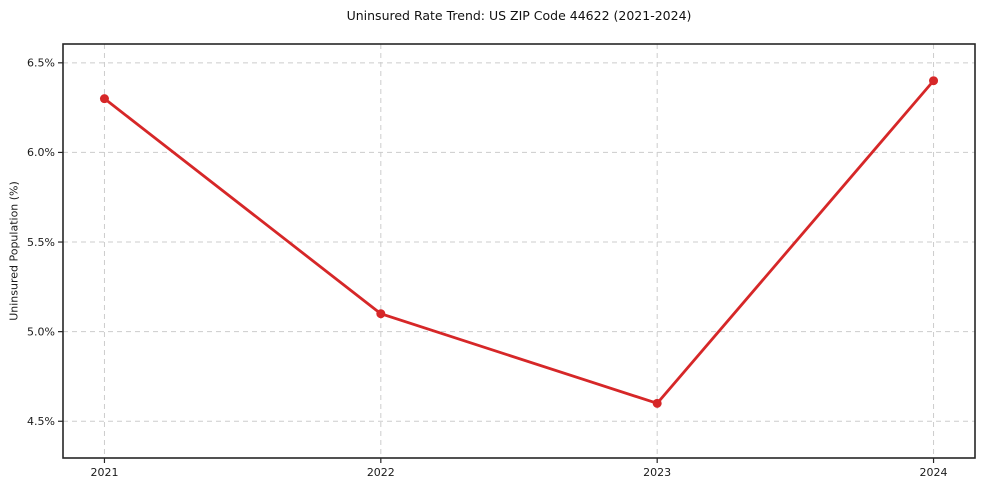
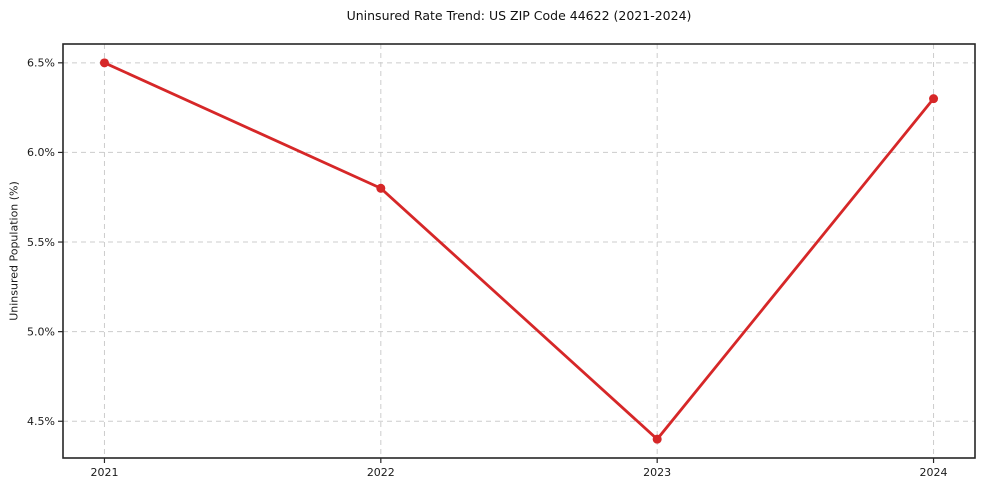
2021: 6.3% -> 6.5%
2022: 5.1% -> 5.8%
2023: 4.6% -> 4.4%
2024: 6.4% -> 6.3%
